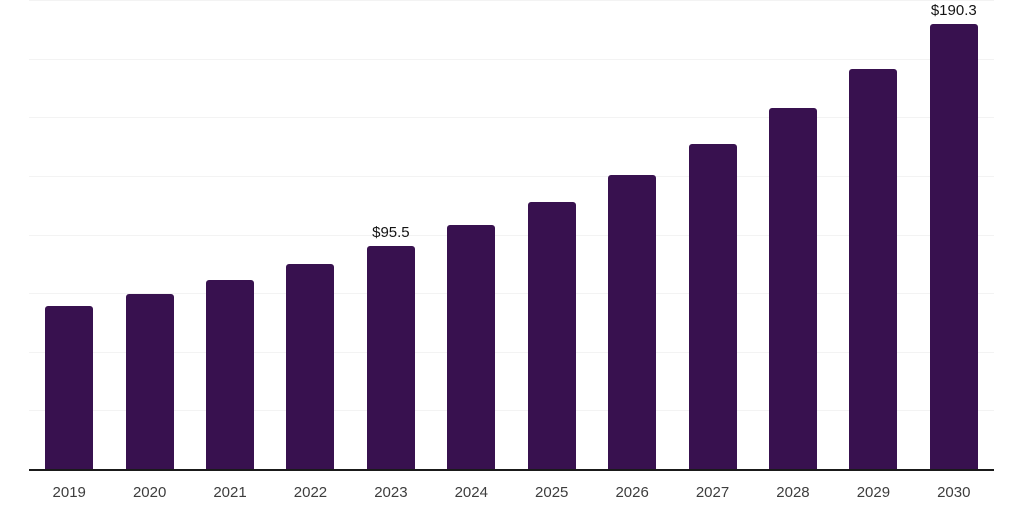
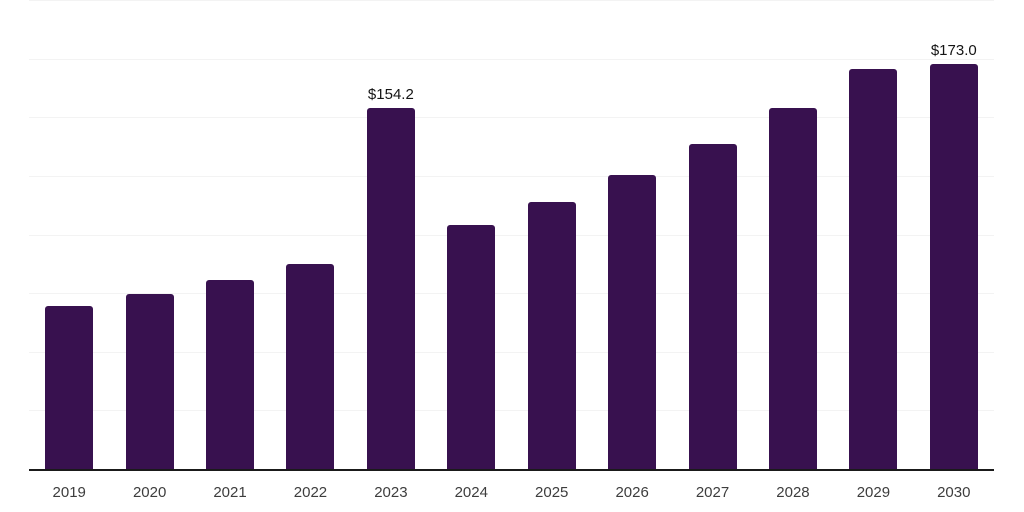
2023: $95.5 -> $154.2
2030: $190.3 -> $173.0
